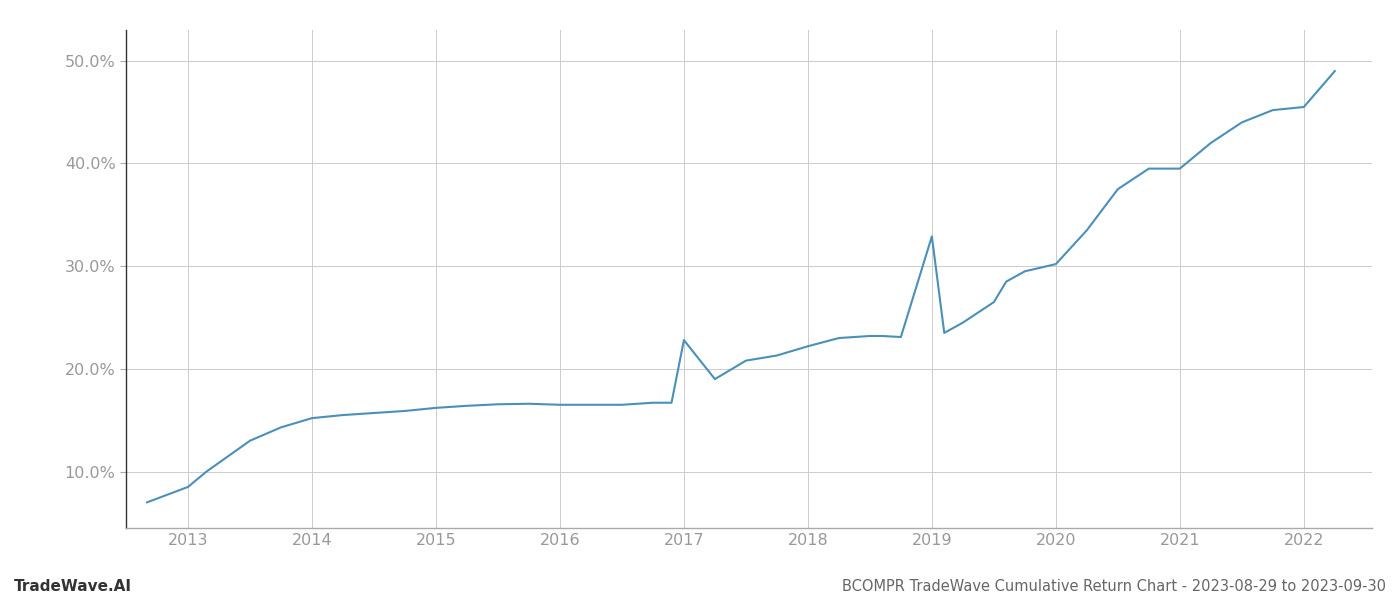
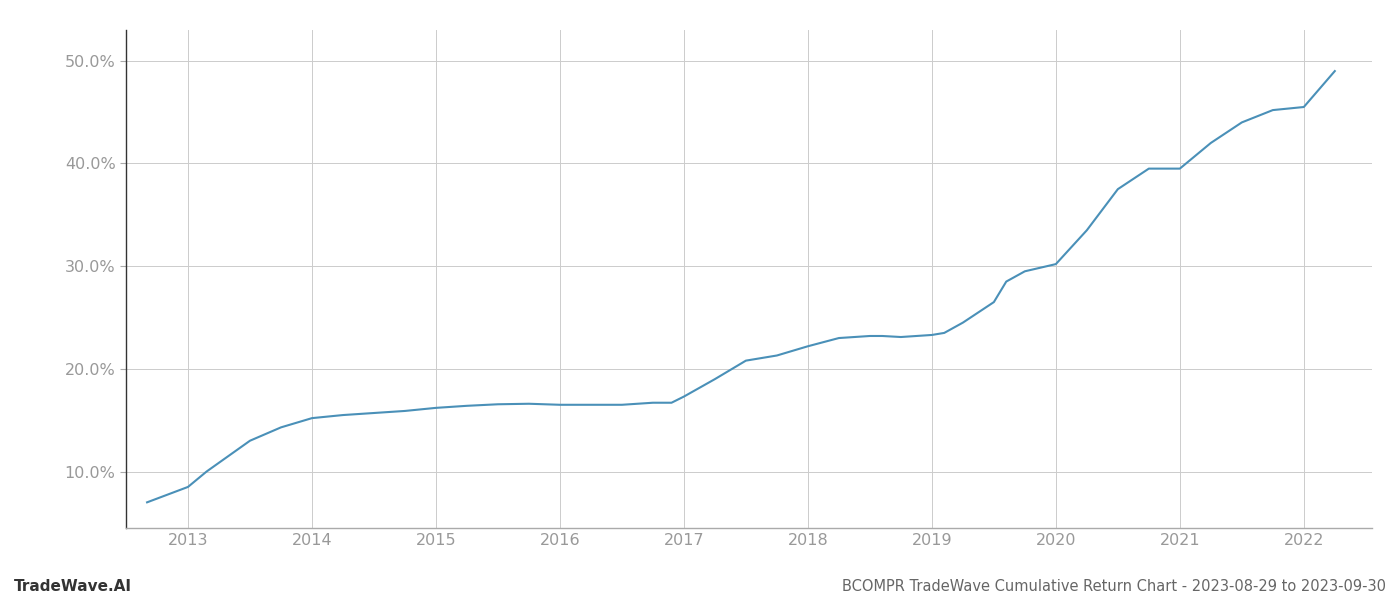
2017: 22.8% -> 17.3%
2019: 32.9% -> 23.3%
